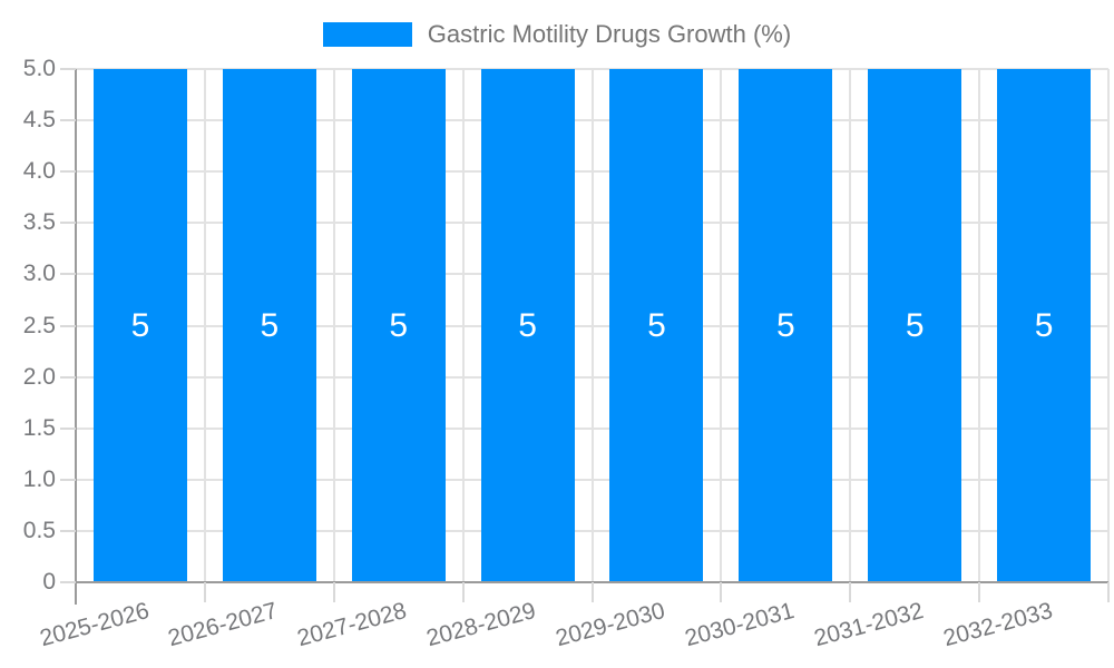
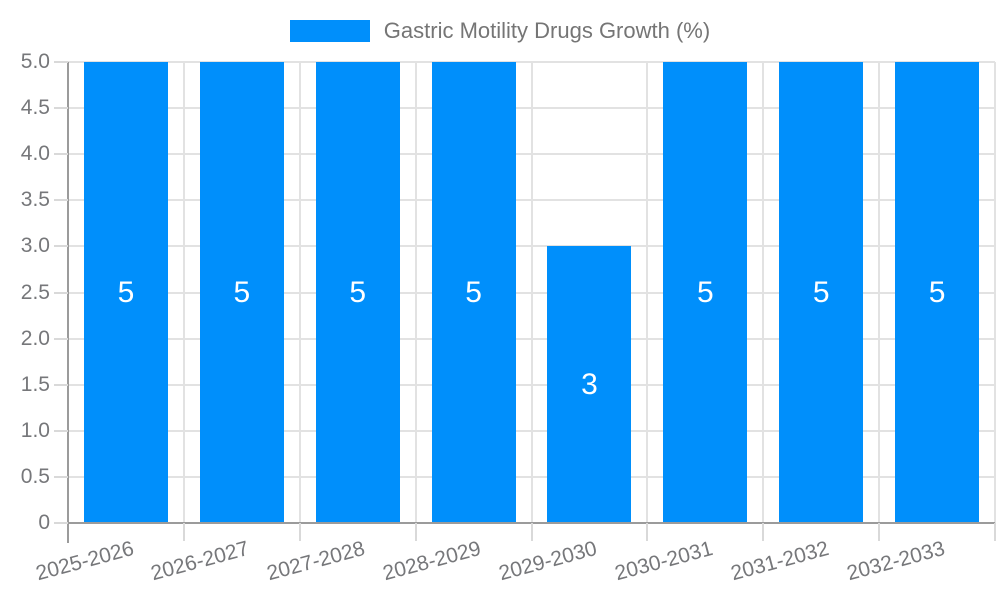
2029-2030: 5 -> 3
